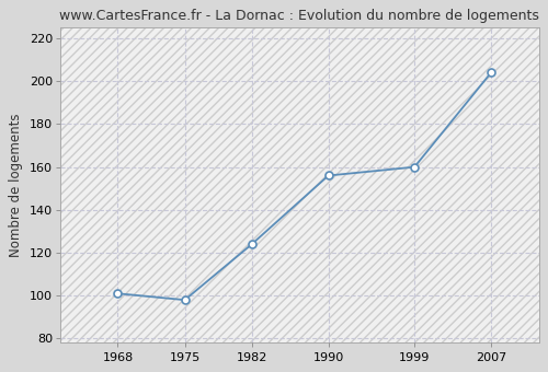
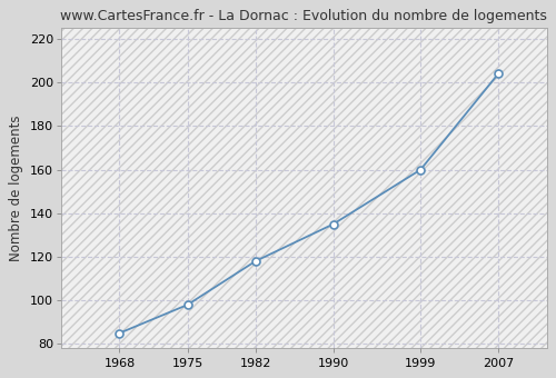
1968: 101 -> 85
1982: 124 -> 118
1990: 156 -> 135
